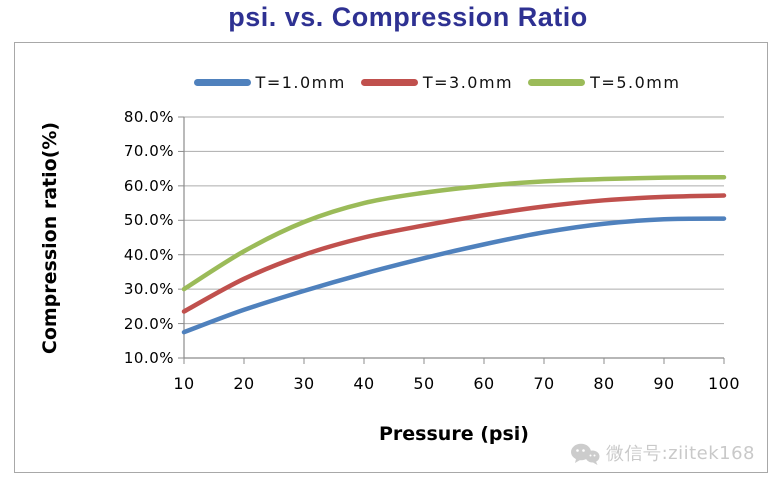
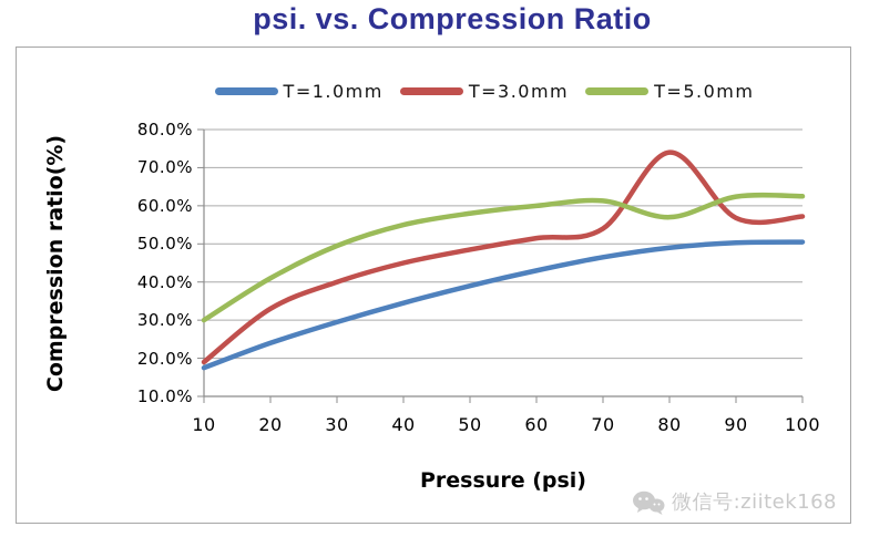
T=3.0mm/10: 24% -> 19%
T=3.0mm/80: 56% -> 74%
T=5.0mm/80: 62% -> 57%
